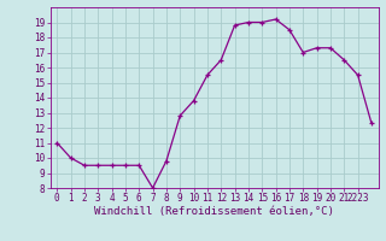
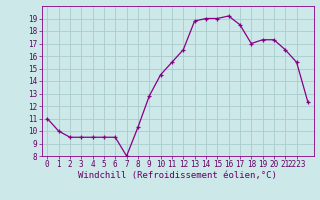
8: 9.8 -> 10.3
10: 13.8 -> 14.5
